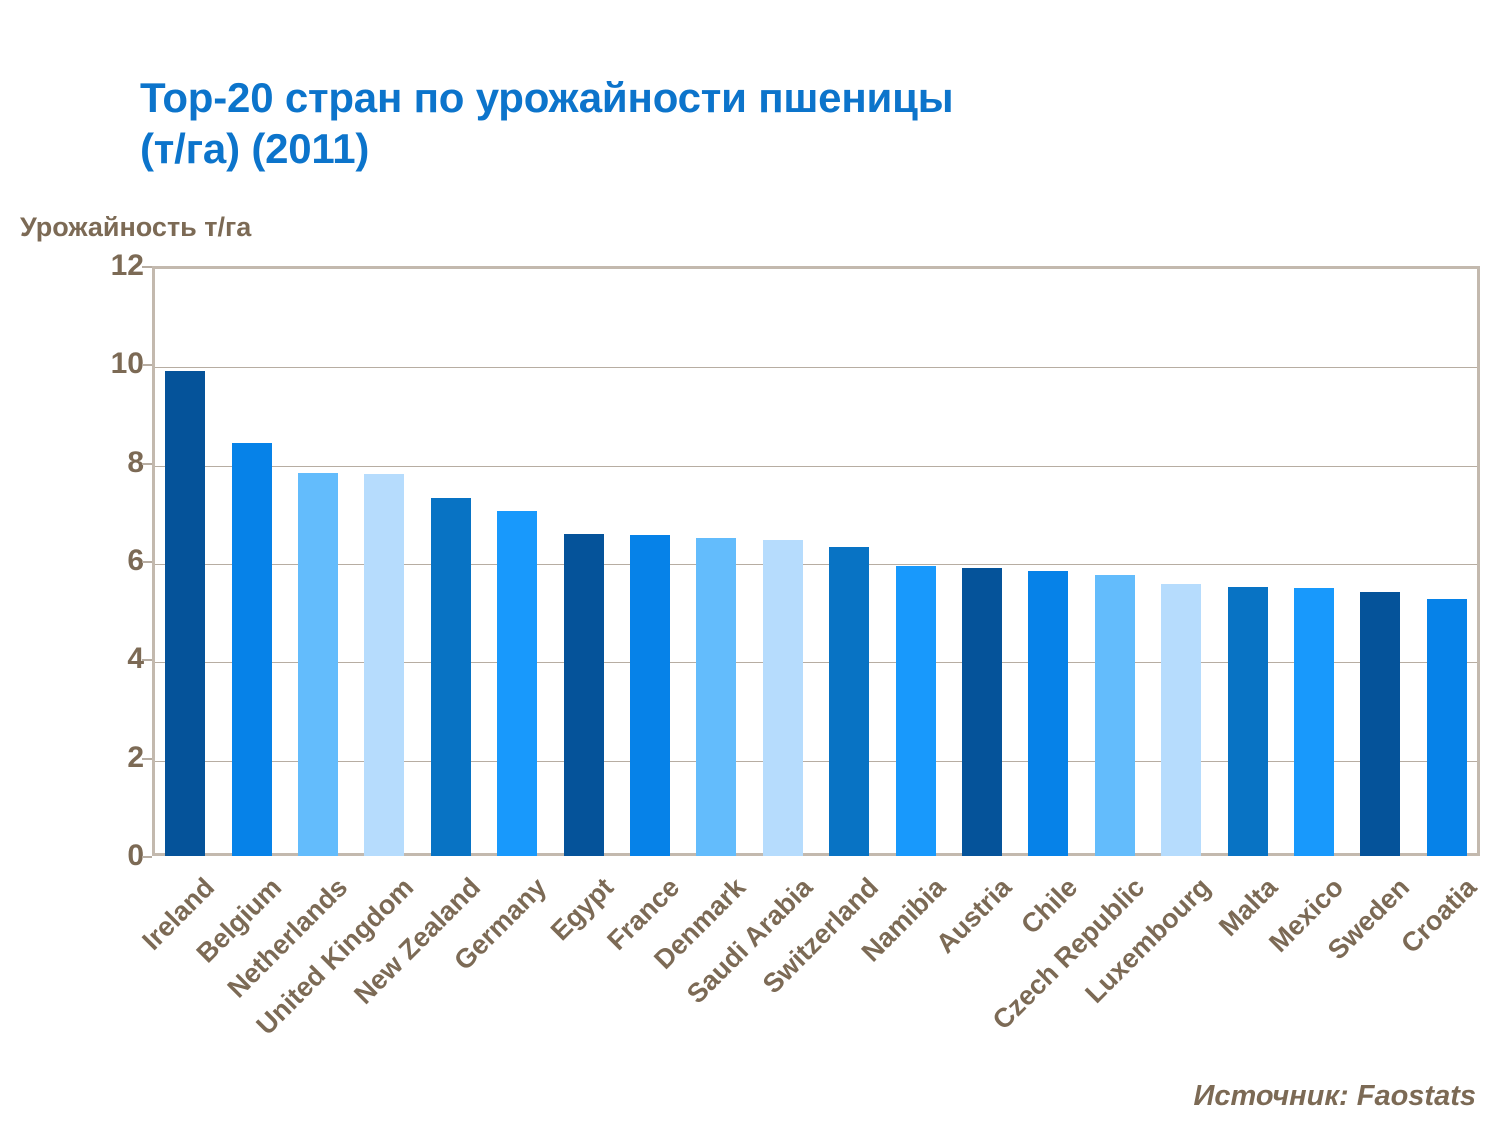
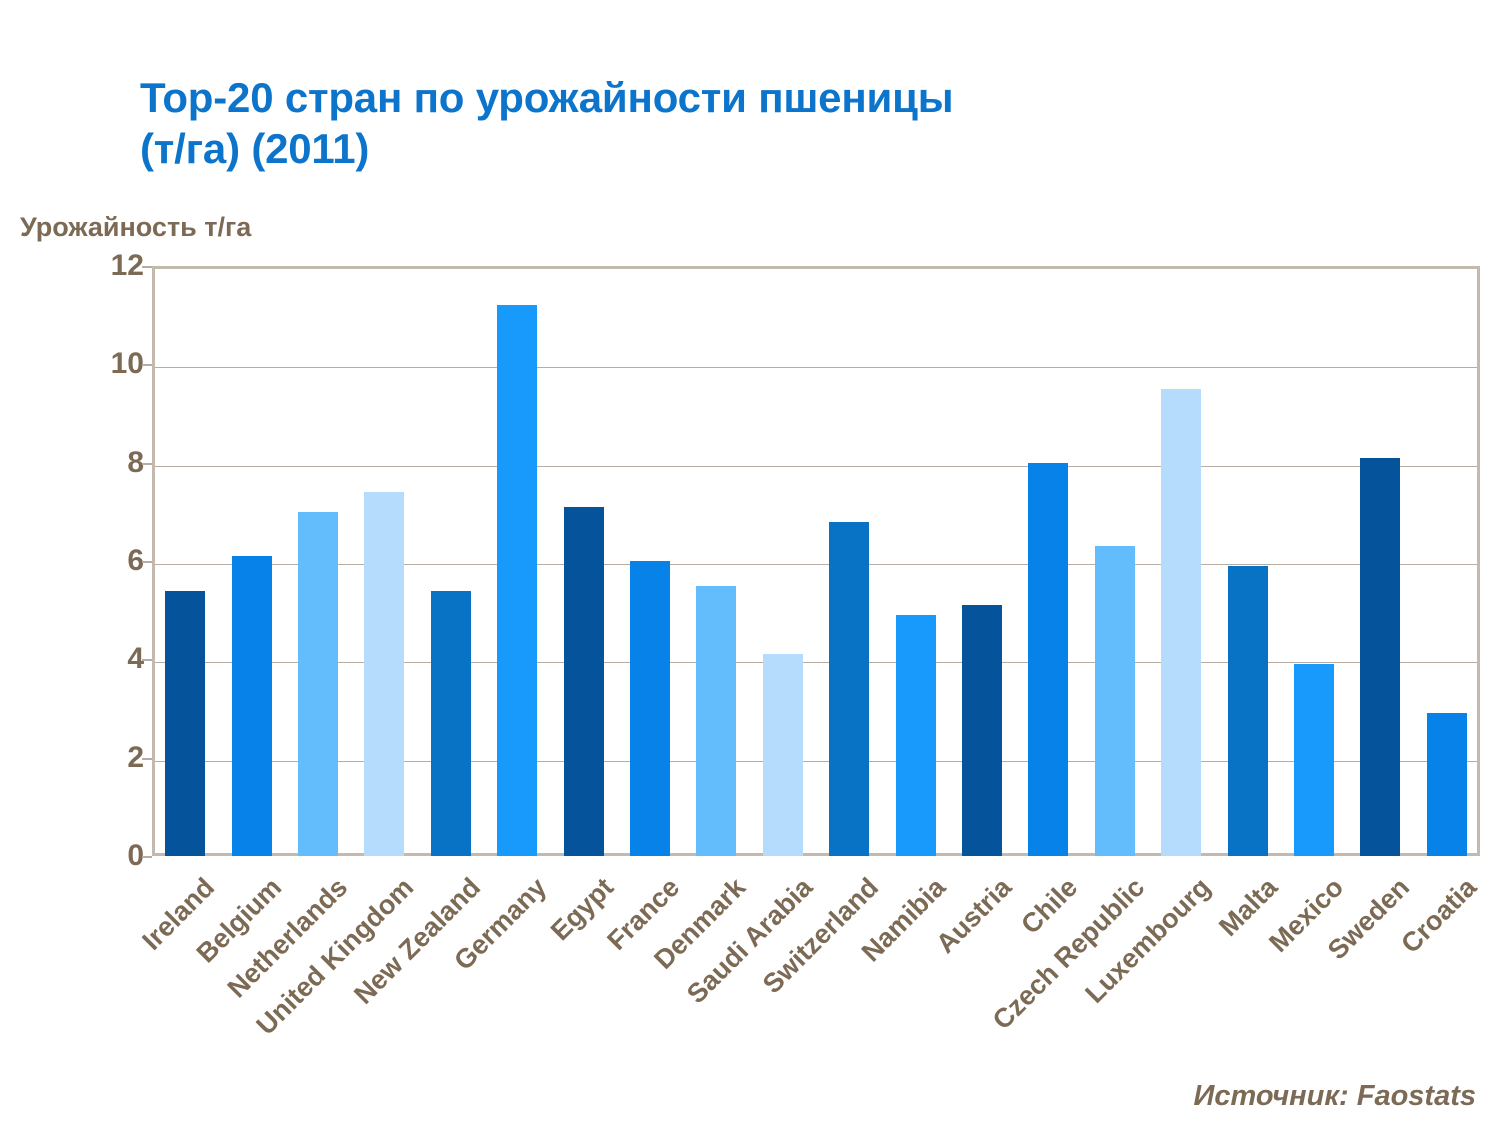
Ireland: 9.9 -> 5.4
Belgium: 8.4 -> 6.1
Netherlands: 7.8 -> 7.0
United Kingdom: 7.8 -> 7.4
New Zealand: 7.3 -> 5.4
Germany: 7.0 -> 11.2
Egypt: 6.5 -> 7.1
France: 6.5 -> 6.0
Denmark: 6.5 -> 5.5
Saudi Arabia: 6.4 -> 4.1
Switzerland: 6.3 -> 6.8
Namibia: 5.9 -> 4.9
Austria: 5.9 -> 5.1
Chile: 5.8 -> 8.0
Czech Republic: 5.7 -> 6.3
Luxembourg: 5.5 -> 9.5
Malta: 5.5 -> 5.9
Mexico: 5.5 -> 3.9
Sweden: 5.4 -> 8.1
Croatia: 5.2 -> 2.9
